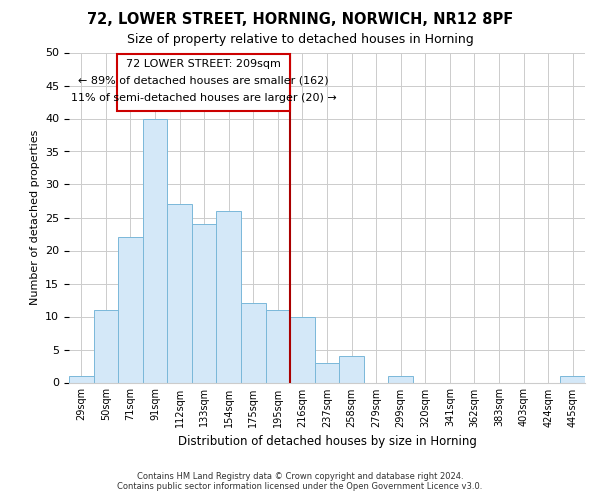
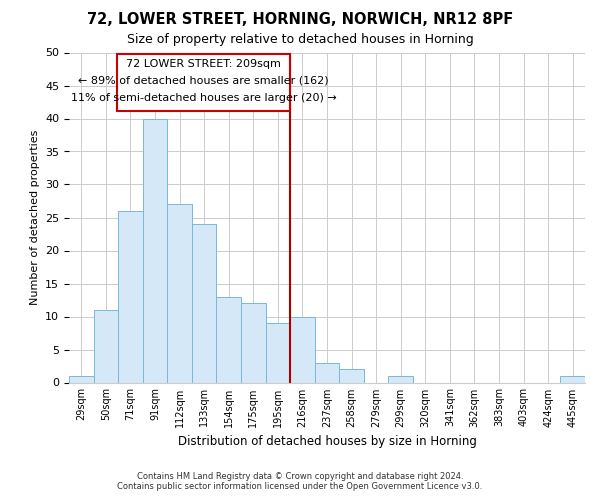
71sqm: 22 -> 26
154sqm: 26 -> 13
195sqm: 11 -> 9
258sqm: 4 -> 2
